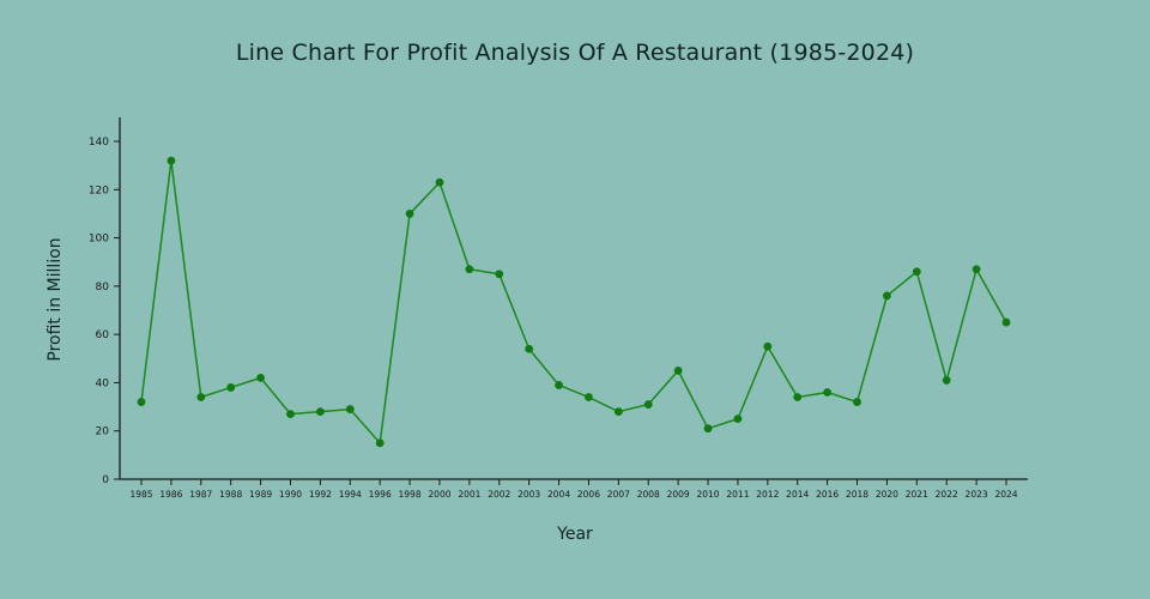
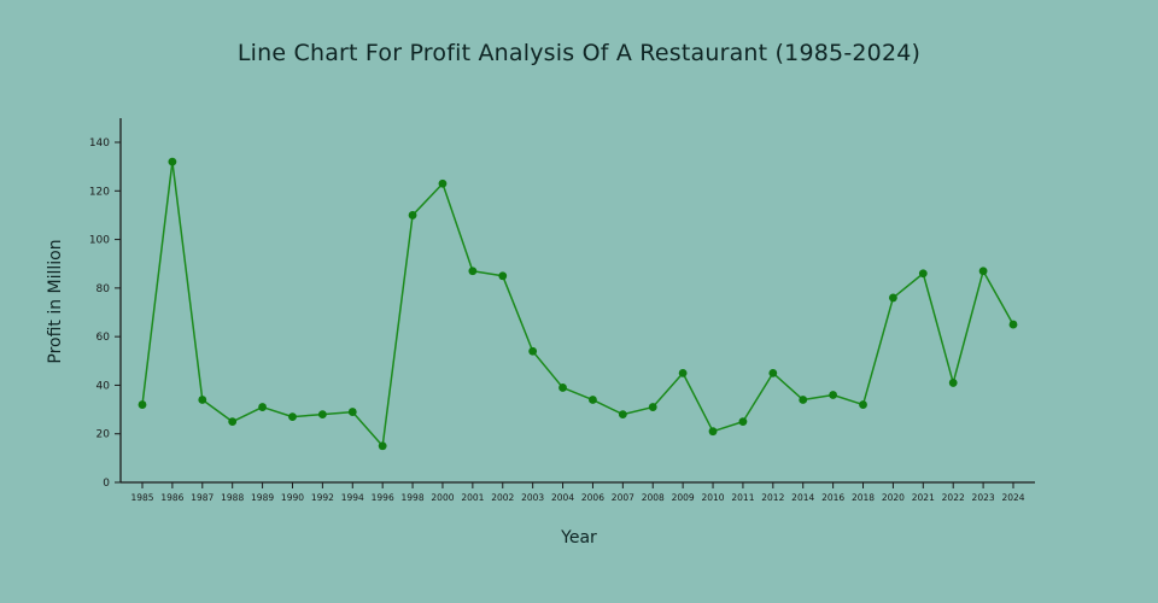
1988: 38 -> 25
1989: 42 -> 31
2012: 55 -> 45
